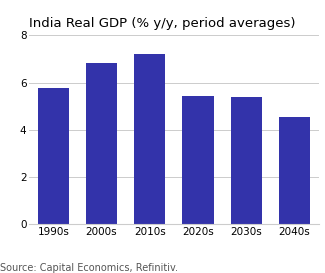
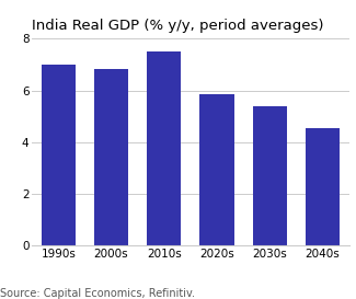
1990s: 5.75 -> 7.00
2010s: 7.20 -> 7.50
2020s: 5.45 -> 5.85
